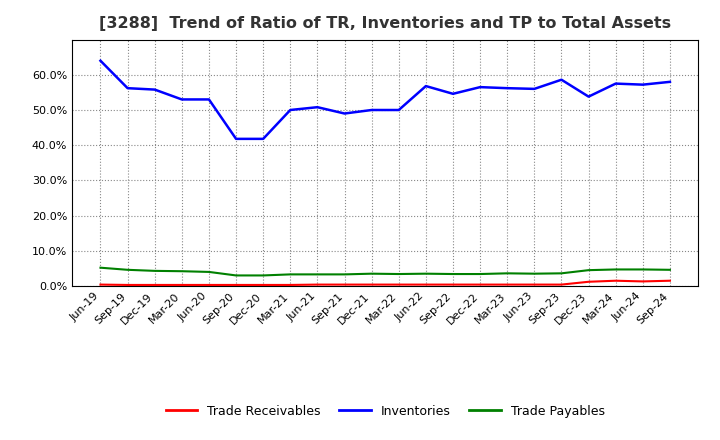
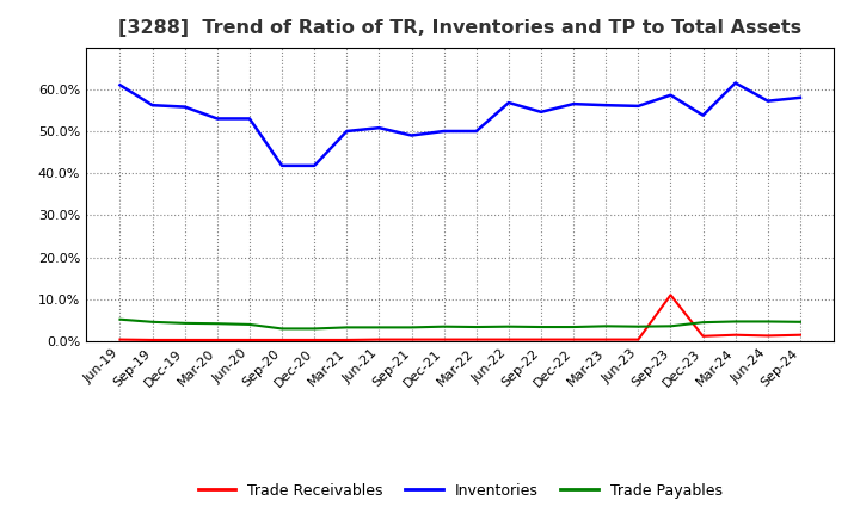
Inventories/Jun-19: 64.0% -> 61.0%
Trade Receivables/Sep-23: 0.4% -> 11.0%
Inventories/Mar-24: 57.5% -> 61.5%
